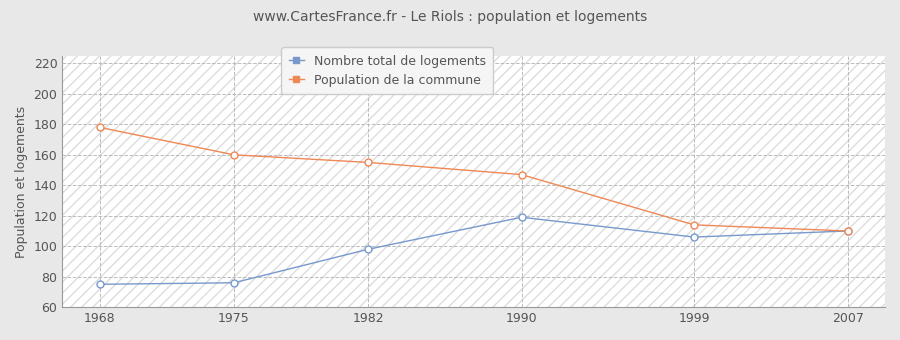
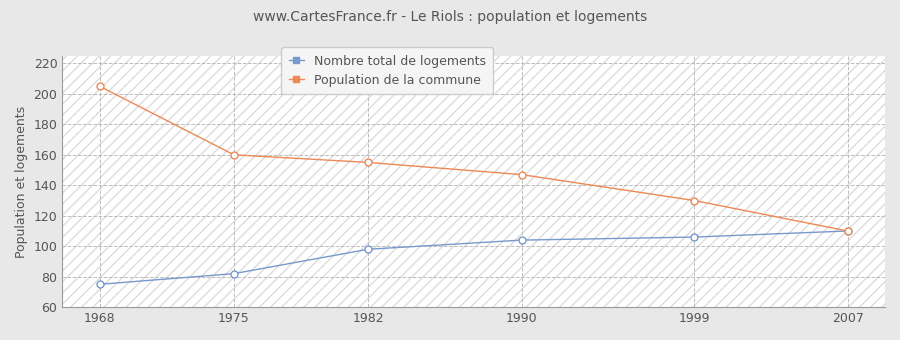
Population de la commune/1968: 178 -> 205
Nombre total de logements/1975: 76 -> 82
Nombre total de logements/1990: 119 -> 104
Population de la commune/1999: 114 -> 130
